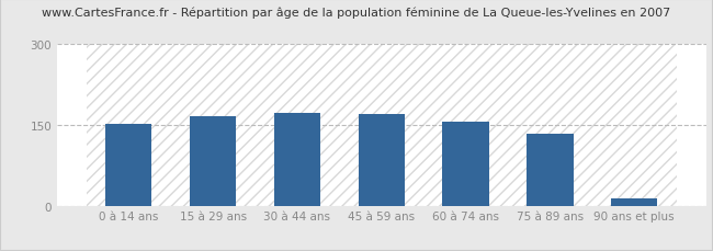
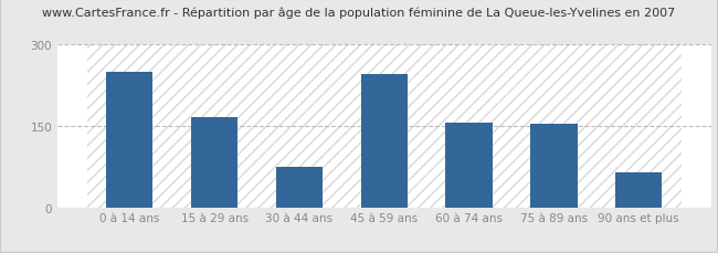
0 à 14 ans: 153 -> 250
30 à 44 ans: 173 -> 75
45 à 59 ans: 170 -> 245
75 à 89 ans: 133 -> 155
90 ans et plus: 13 -> 65
